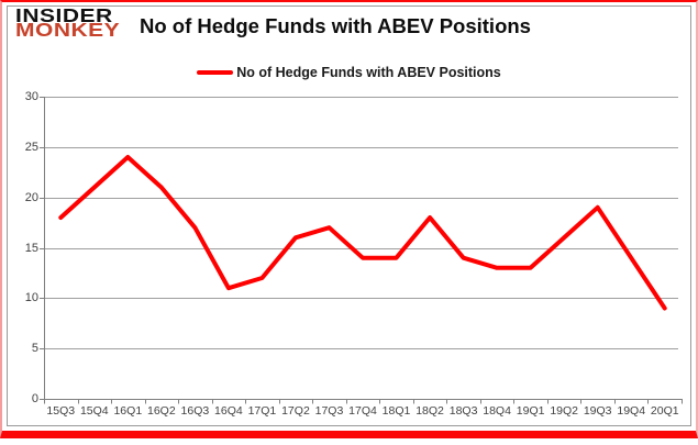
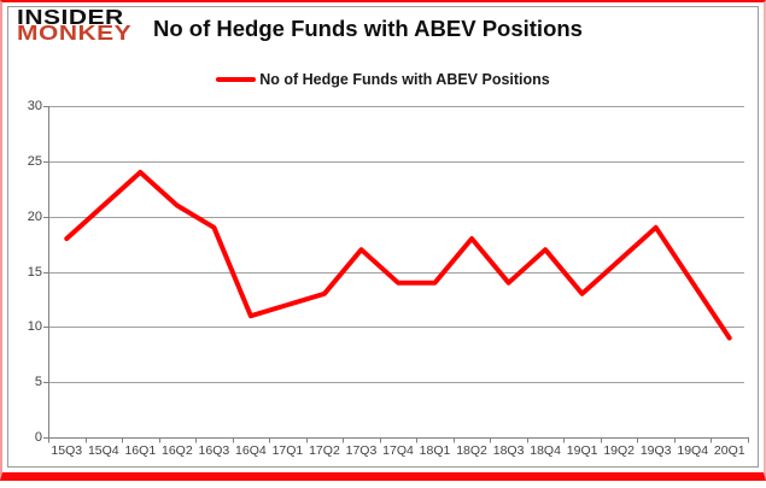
16Q3: 17 -> 19
17Q2: 16 -> 13
18Q4: 13 -> 17
